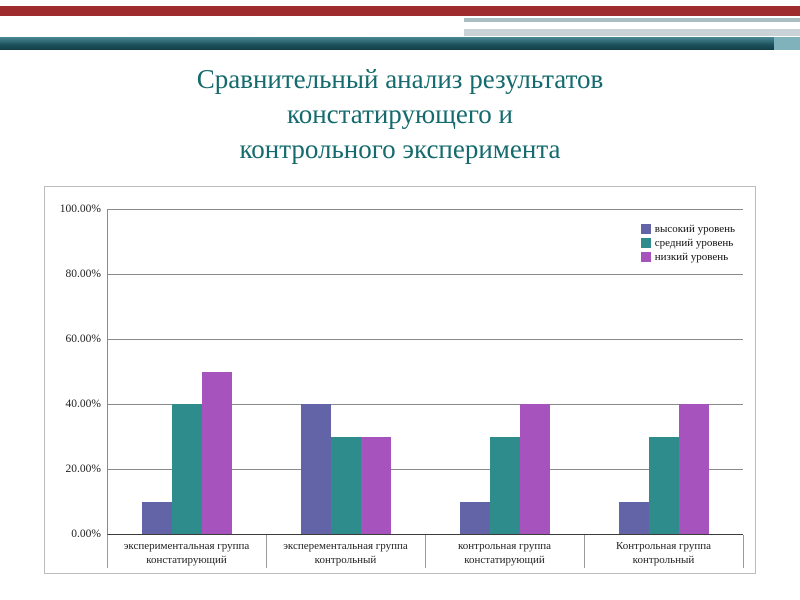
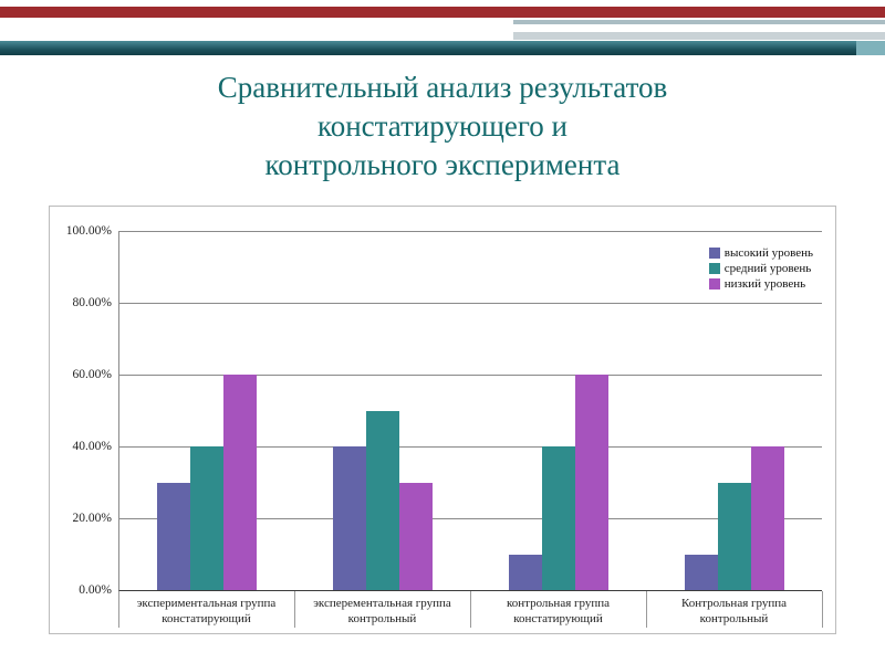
высокий уровень/экспериментальная группа констатирующий: 10% -> 30%
низкий уровень/экспериментальная группа констатирующий: 50% -> 60%
средний уровень/эксперементальная группа контрольный: 30% -> 50%
средний уровень/контрольная группа констатирующий: 30% -> 40%
низкий уровень/контрольная группа констатирующий: 40% -> 60%
